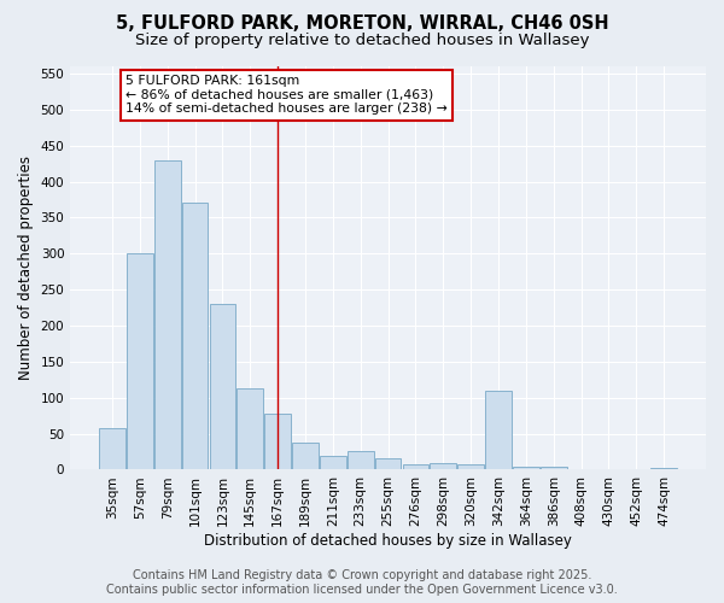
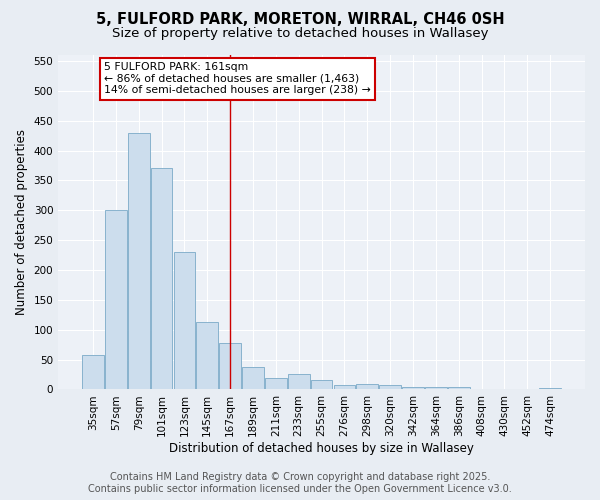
342sqm: 110 -> 4
